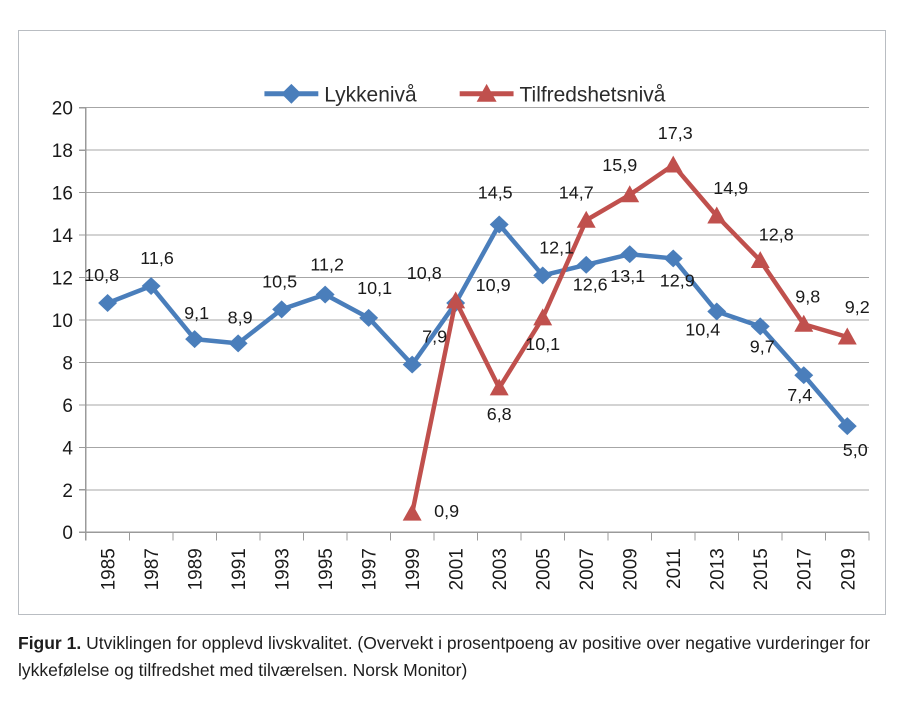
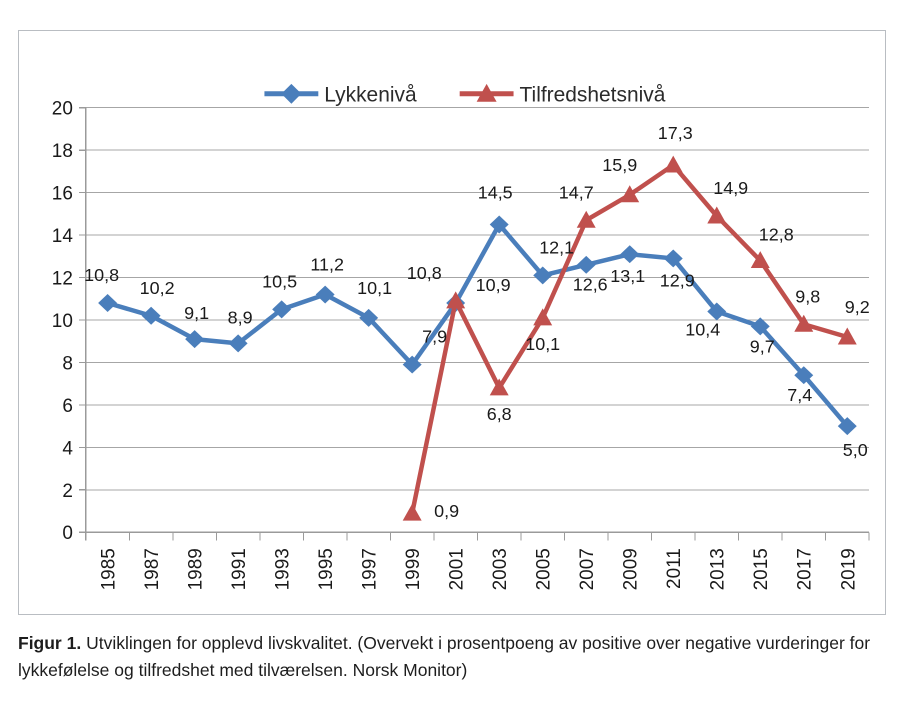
Lykkenivå/1987: 11,6 -> 10,2
